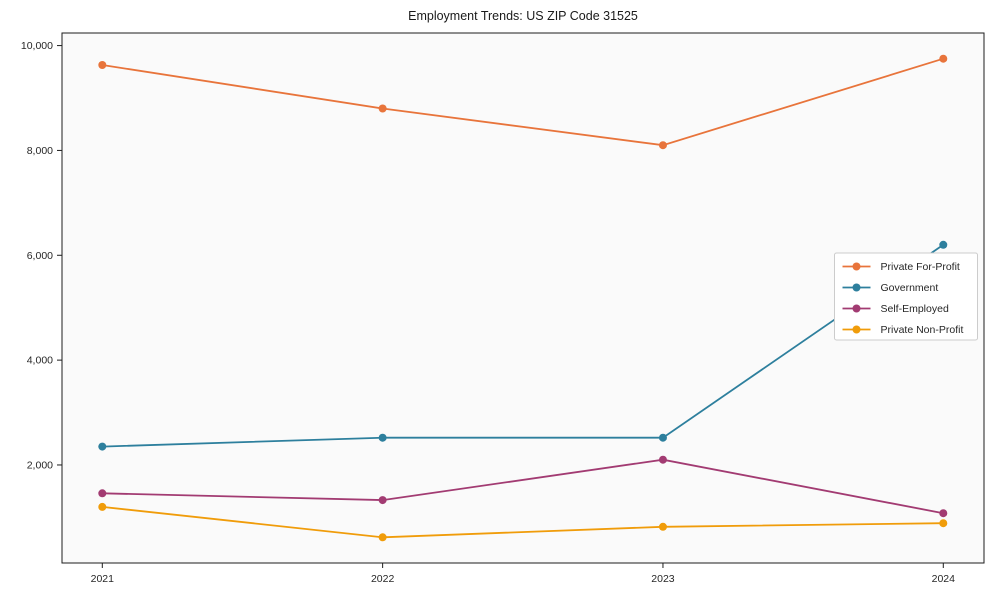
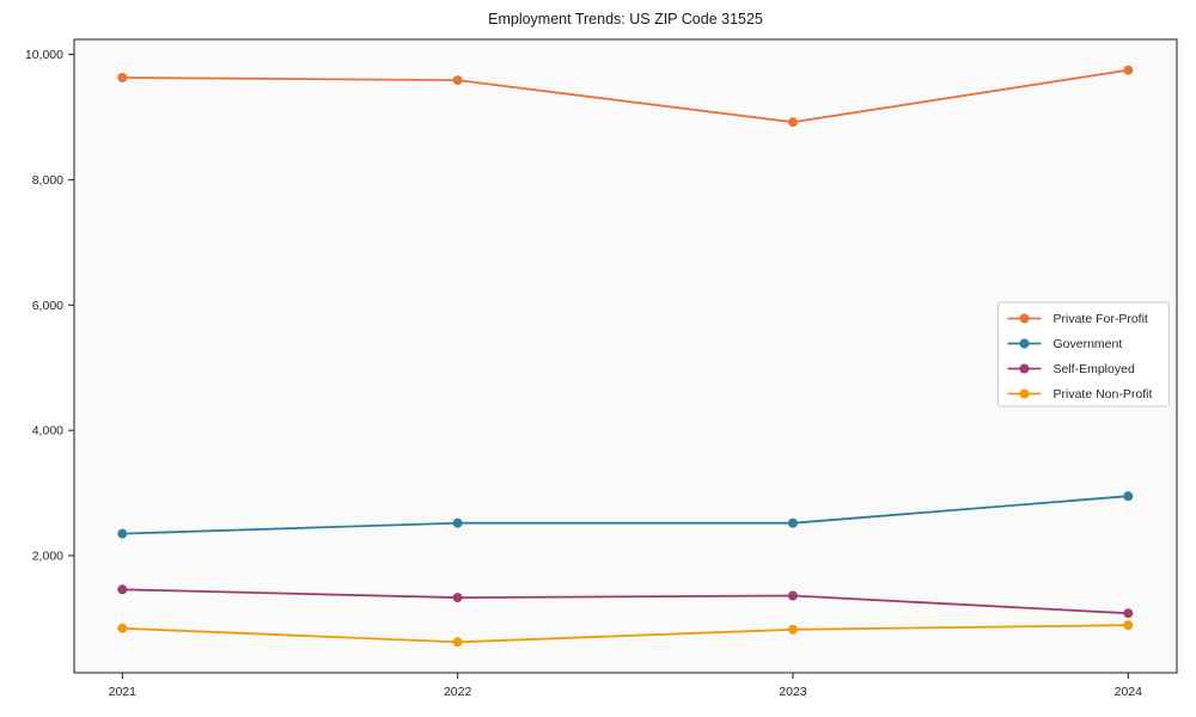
Private Non-Profit/2021: 1200 -> 800
Private For-Profit/2022: 8800 -> 9600
Private For-Profit/2023: 8100 -> 8900
Self-Employed/2023: 2100 -> 1400
Government/2024: 6200 -> 3000
